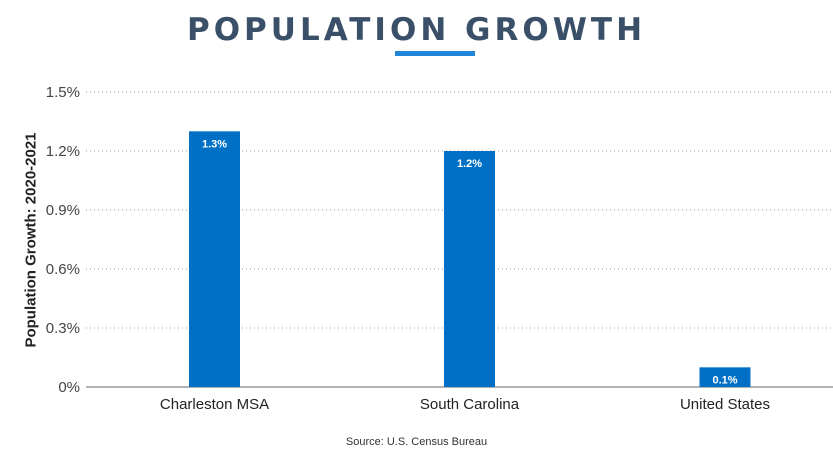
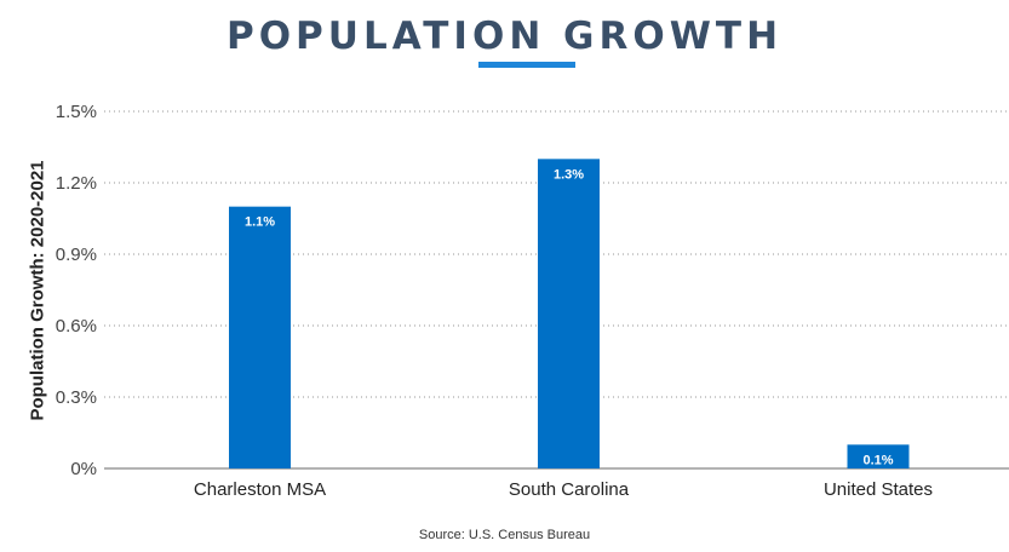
Charleston MSA: 1.3% -> 1.1%
South Carolina: 1.2% -> 1.3%
